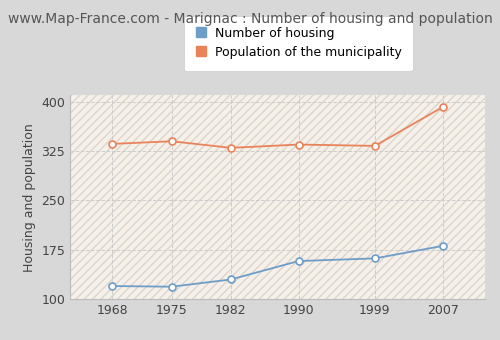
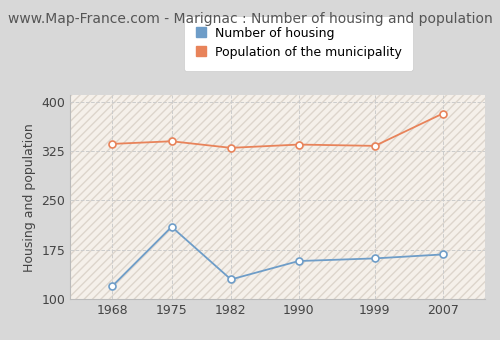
Number of housing/1975: 119 -> 210
Number of housing/2007: 181 -> 168
Population of the municipality/2007: 392 -> 382
